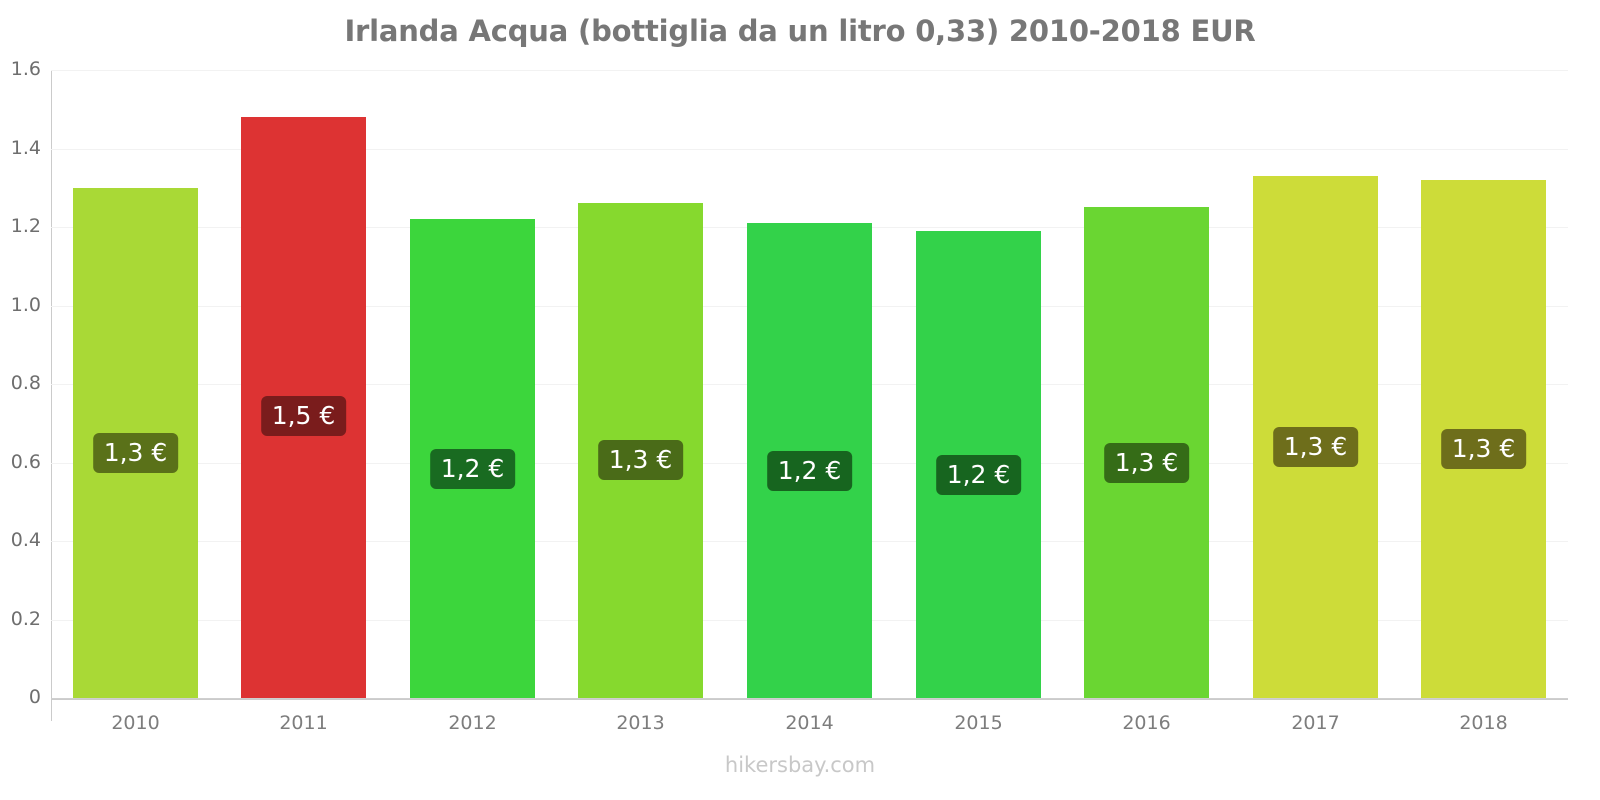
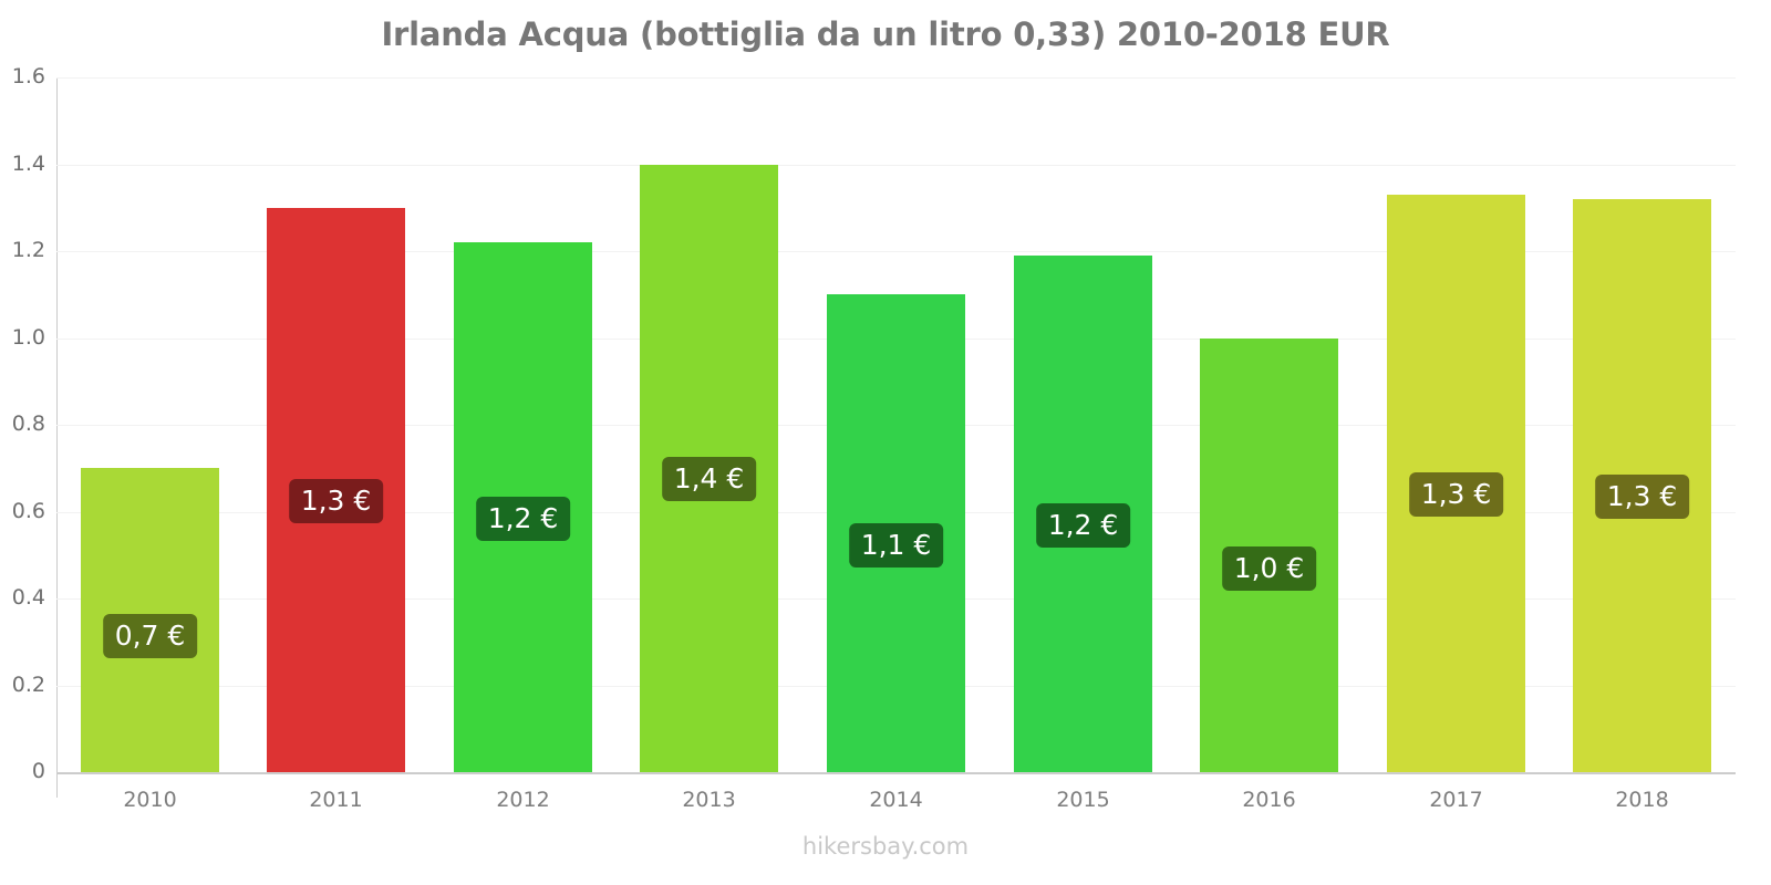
2010: 1,3 -> 0,7
2011: 1,5 -> 1,3
2013: 1,3 -> 1,4
2014: 1,2 -> 1,1
2016: 1,3 -> 1,0
